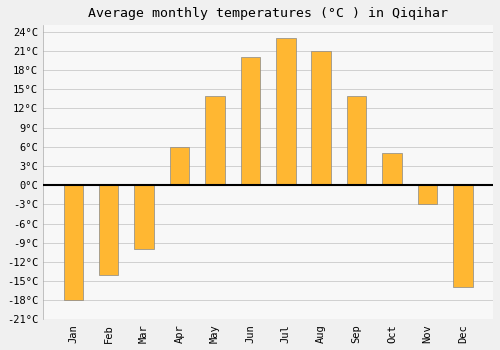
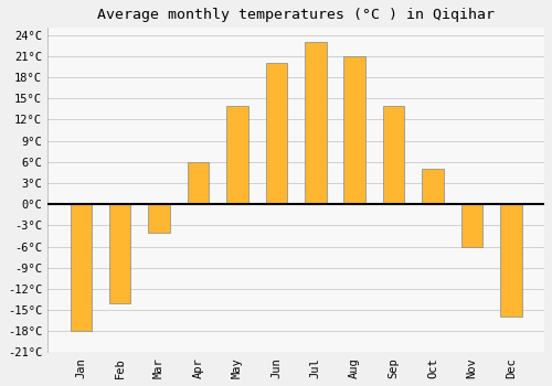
Mar: -10°C -> -4°C
Nov: -3°C -> -6°C
